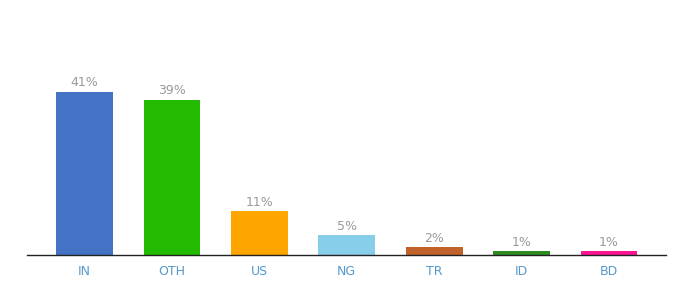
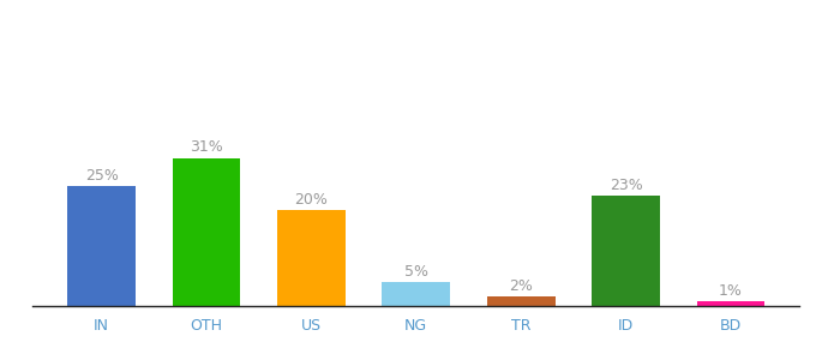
IN: 41% -> 25%
OTH: 39% -> 31%
US: 11% -> 20%
ID: 1% -> 23%
